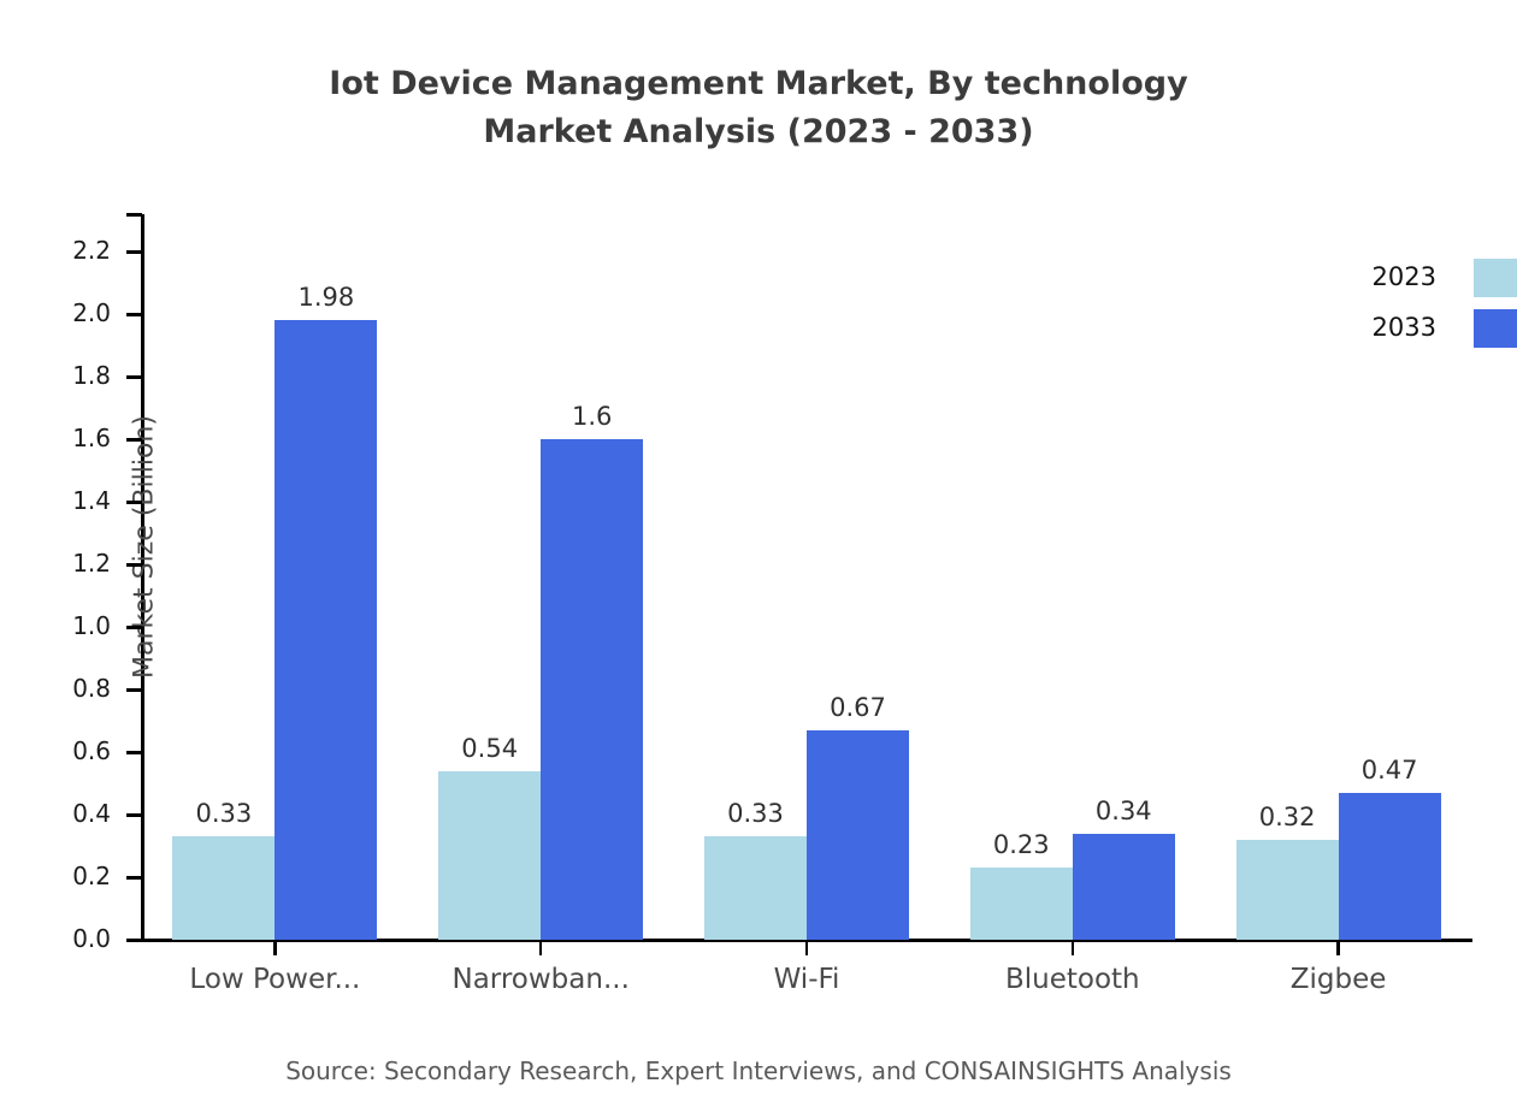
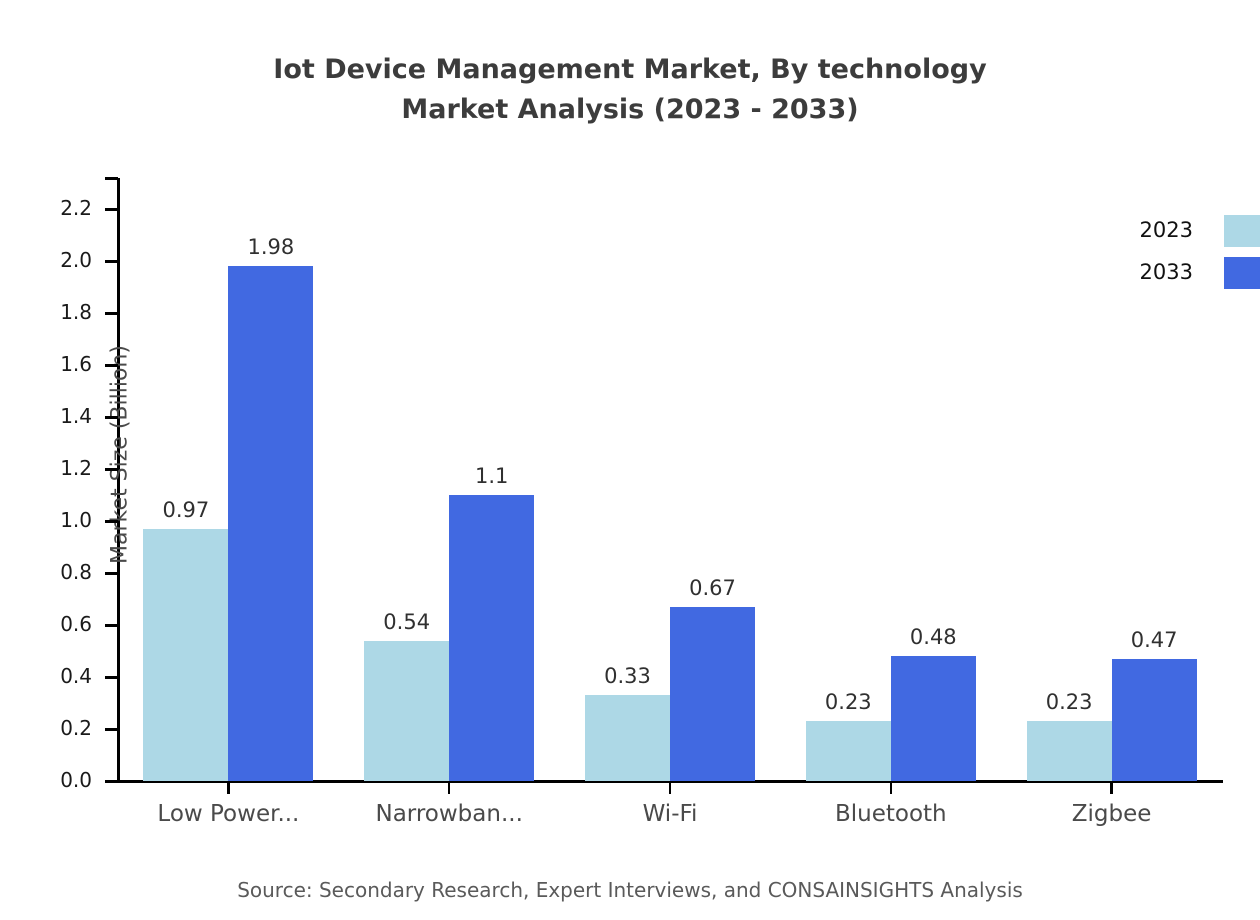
2023/Low Power...: 0.33 -> 0.97
2033/Narrowban...: 1.6 -> 1.1
2033/Bluetooth: 0.34 -> 0.48
2023/Zigbee: 0.32 -> 0.23
